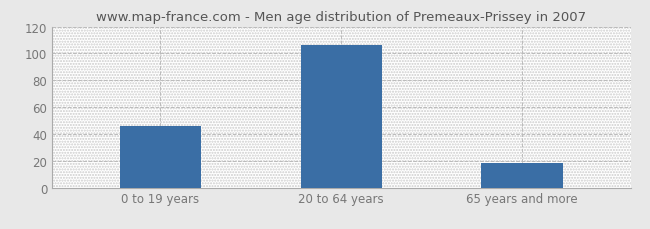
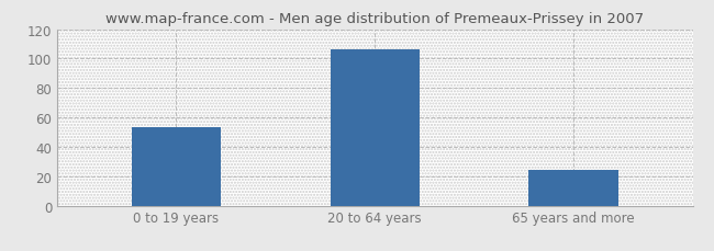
0 to 19 years: 46 -> 53
65 years and more: 18 -> 24
